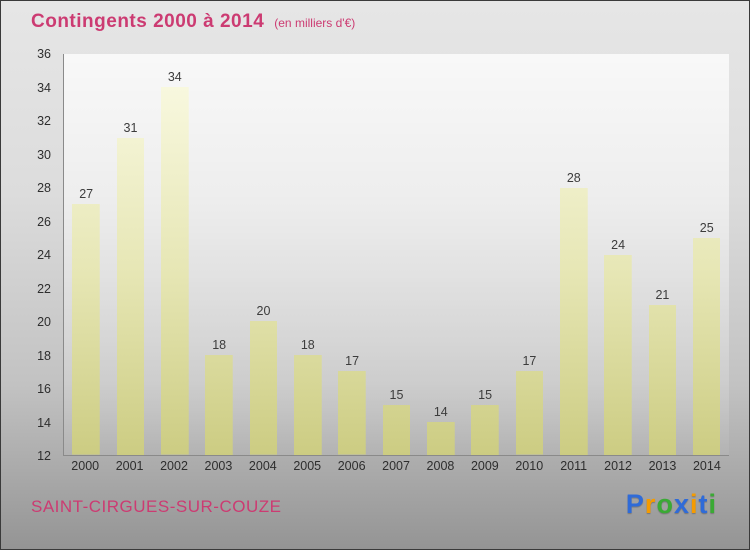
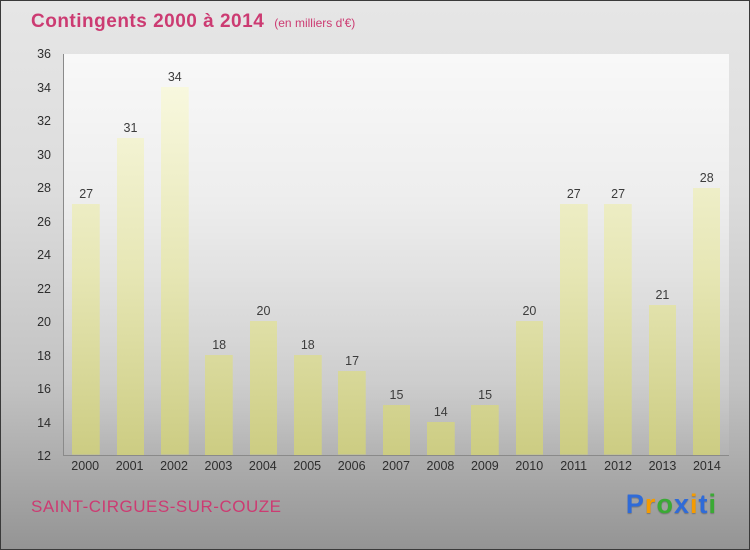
2010: 17 -> 20
2011: 28 -> 27
2012: 24 -> 27
2014: 25 -> 28
